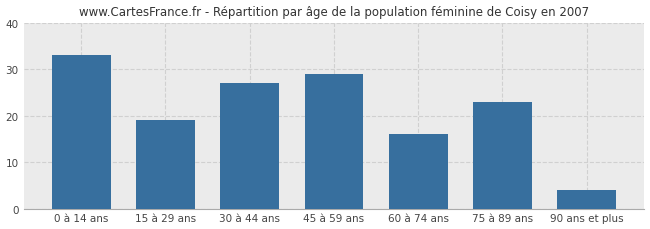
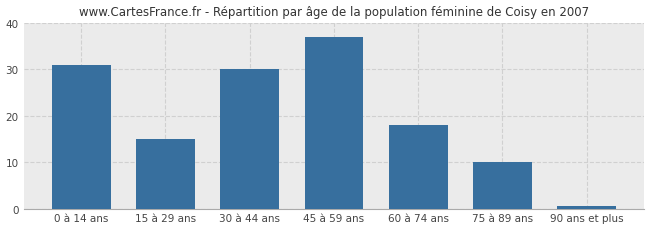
0 à 14 ans: 33.0 -> 31.0
15 à 29 ans: 19.0 -> 15.0
30 à 44 ans: 27.0 -> 30.0
45 à 59 ans: 29.0 -> 37.0
60 à 74 ans: 16.0 -> 18.0
75 à 89 ans: 23.0 -> 10.0
90 ans et plus: 4.0 -> 0.5
